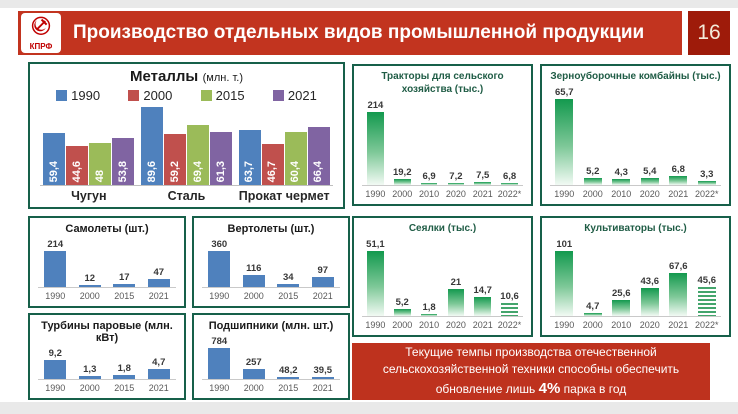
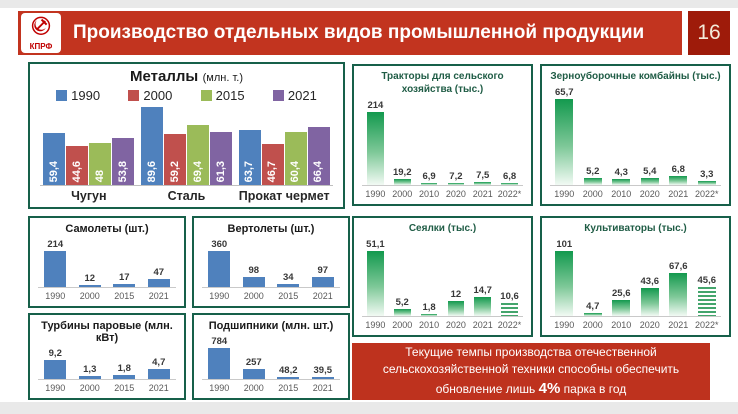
Вертолеты (шт.)/2000: 116 -> 98
Сеялки (тыс.)/2020: 21 -> 12
